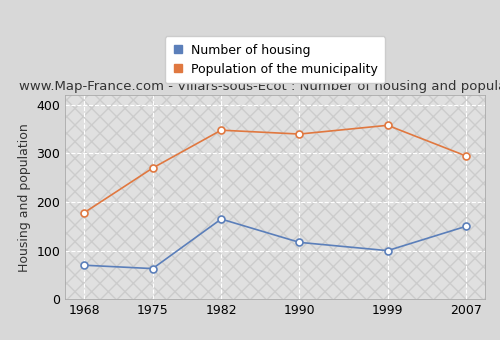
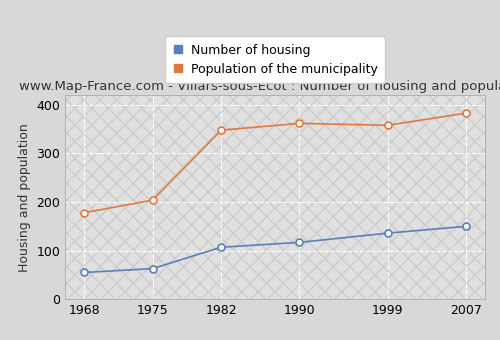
Number of housing/1968: 70 -> 55
Population of the municipality/1975: 270 -> 204
Number of housing/1982: 165 -> 107
Population of the municipality/1990: 340 -> 362
Number of housing/1999: 100 -> 136
Population of the municipality/2007: 295 -> 383
